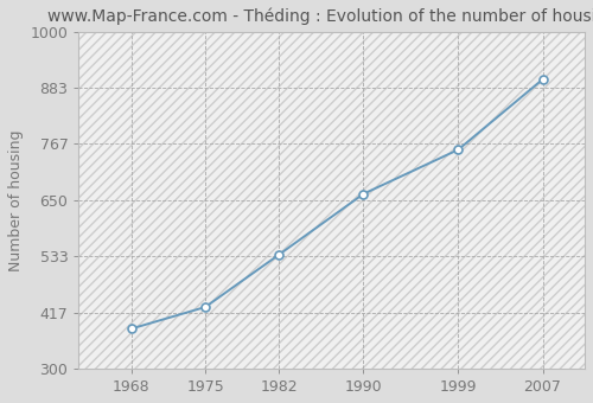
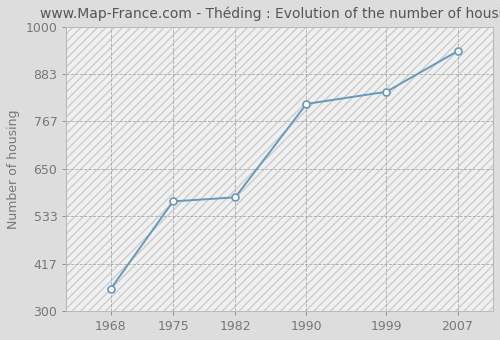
1968: 383 -> 355
1975: 428 -> 570
1982: 537 -> 580
1990: 663 -> 810
1999: 755 -> 840
2007: 901 -> 940
